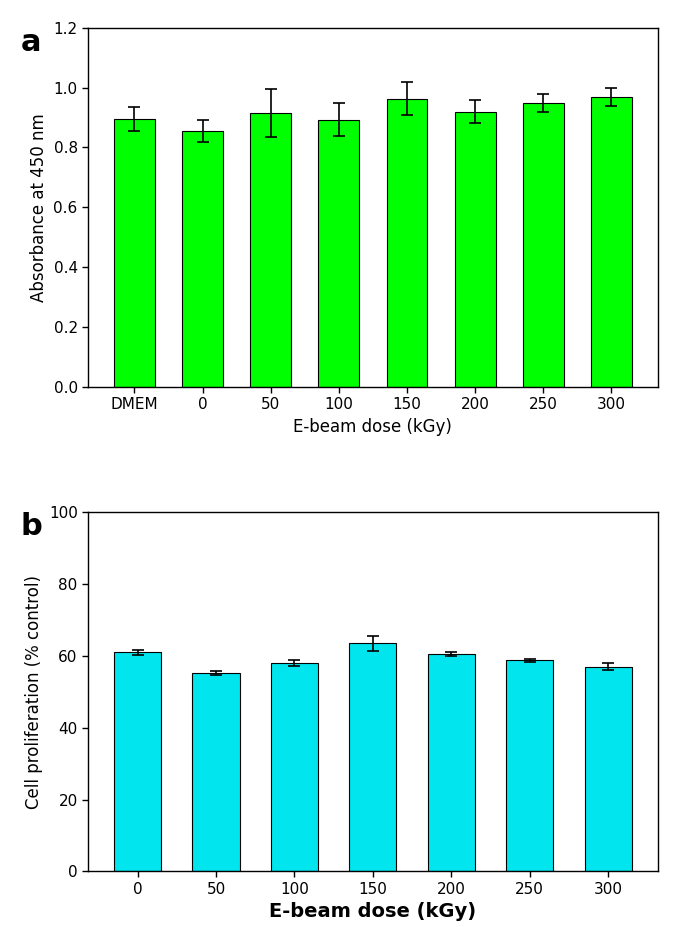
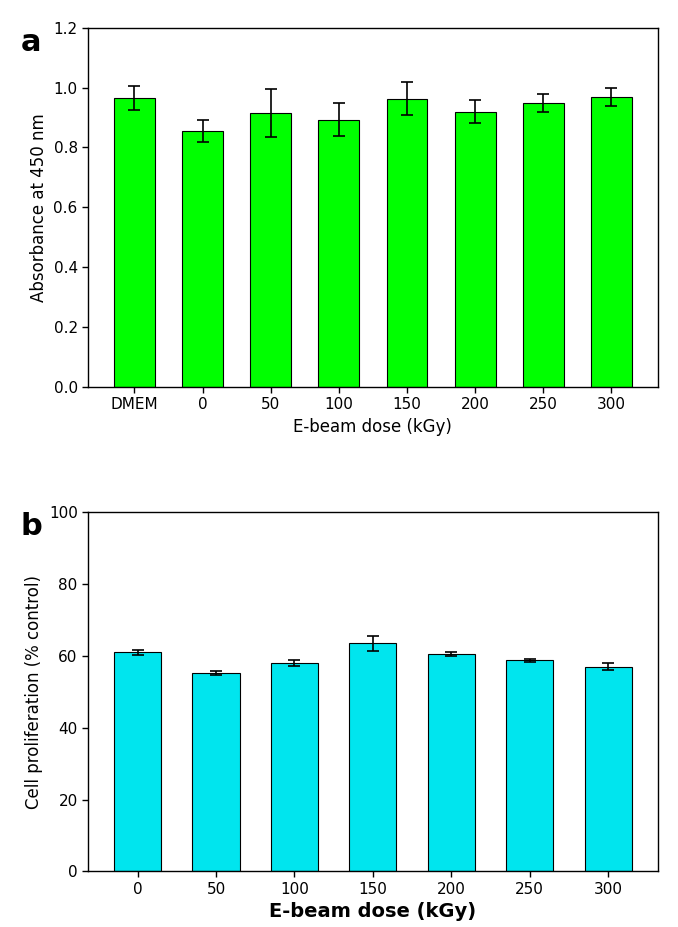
DMEM: 0.895 -> 0.965
